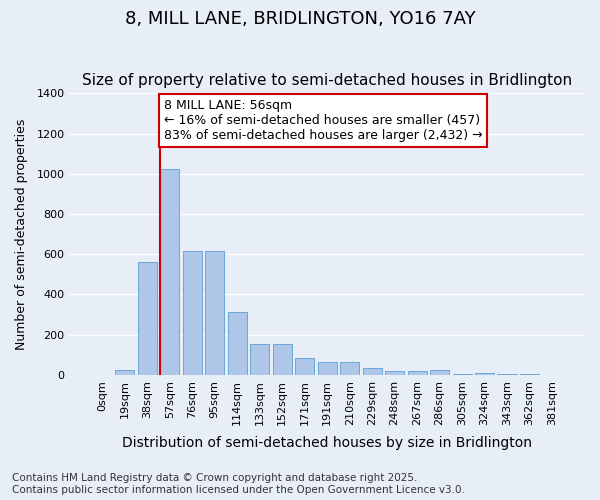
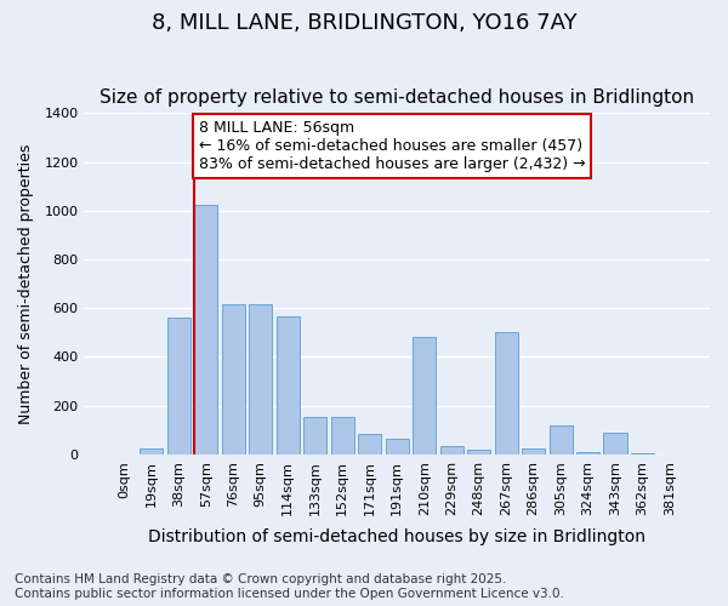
114sqm: 315 -> 565
210sqm: 65 -> 480
267sqm: 20 -> 500
305sqm: 5 -> 120
343sqm: 5 -> 90
